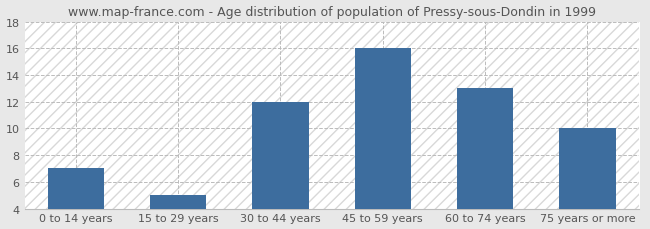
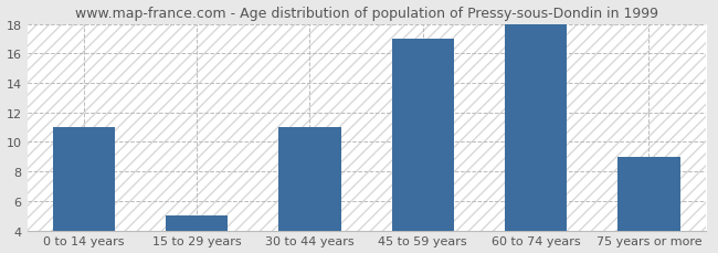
0 to 14 years: 7 -> 11
30 to 44 years: 12 -> 11
45 to 59 years: 16 -> 17
60 to 74 years: 13 -> 18
75 years or more: 10 -> 9
